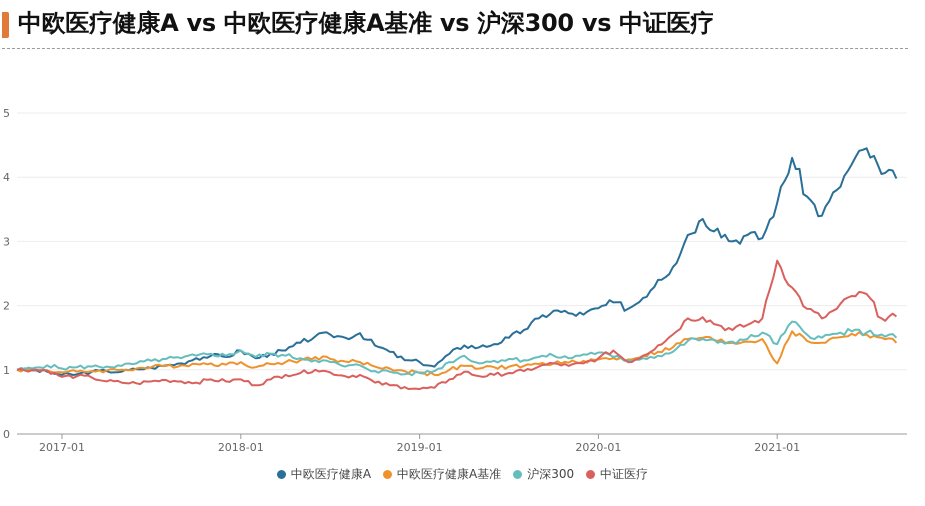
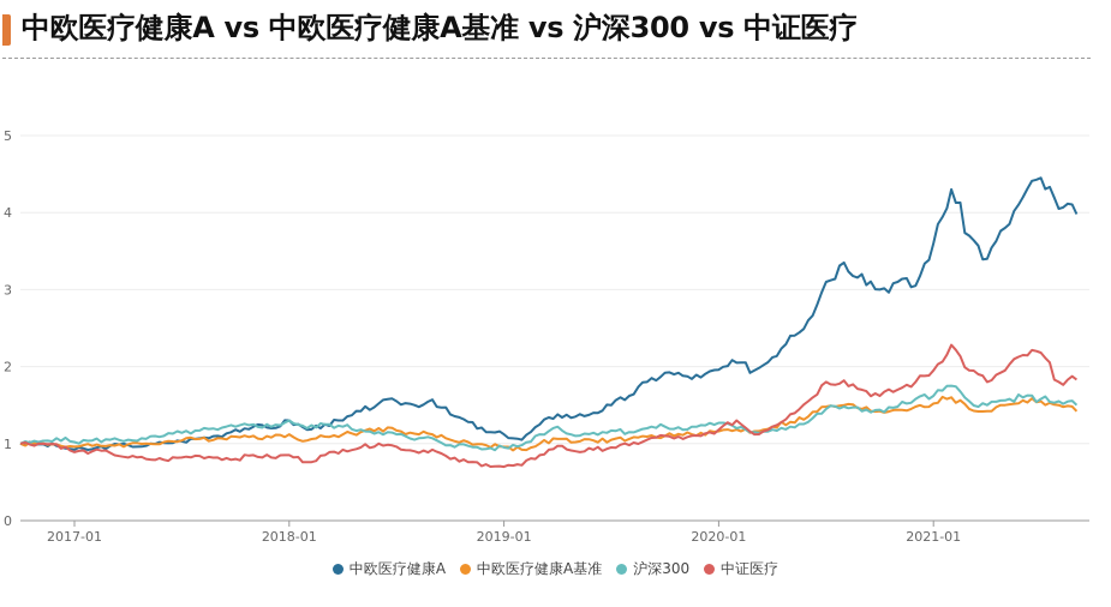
中欧医疗健康A基准/2021-01: 1.1 -> 1.5
沪深300/2021-01: 1.4 -> 1.6
中证医疗/2021-01: 2.7 -> 1.9
